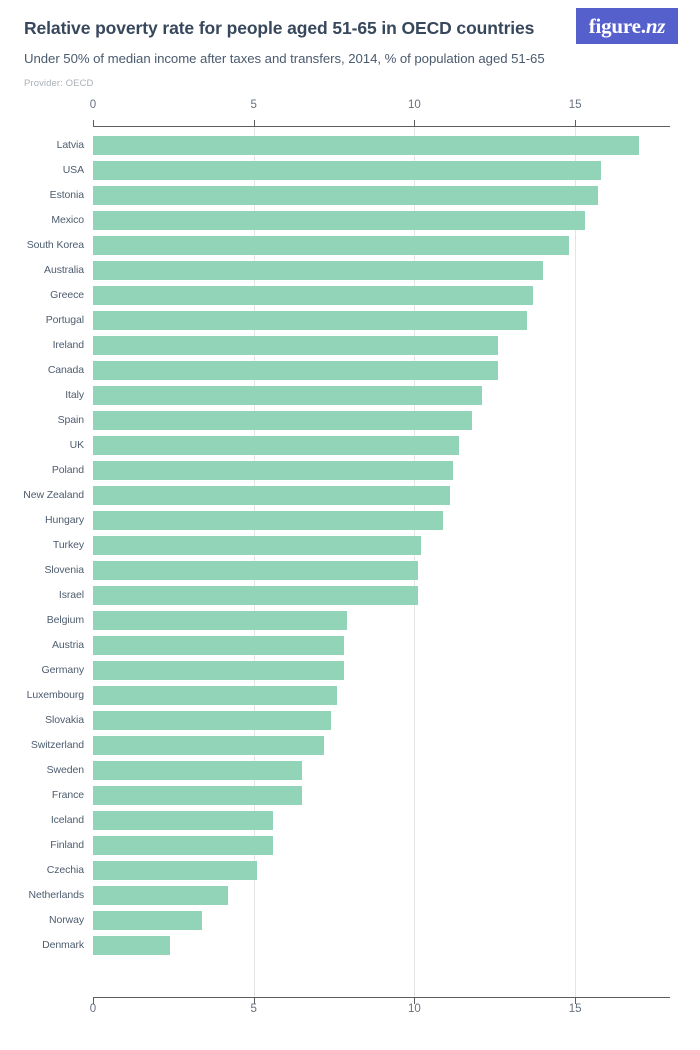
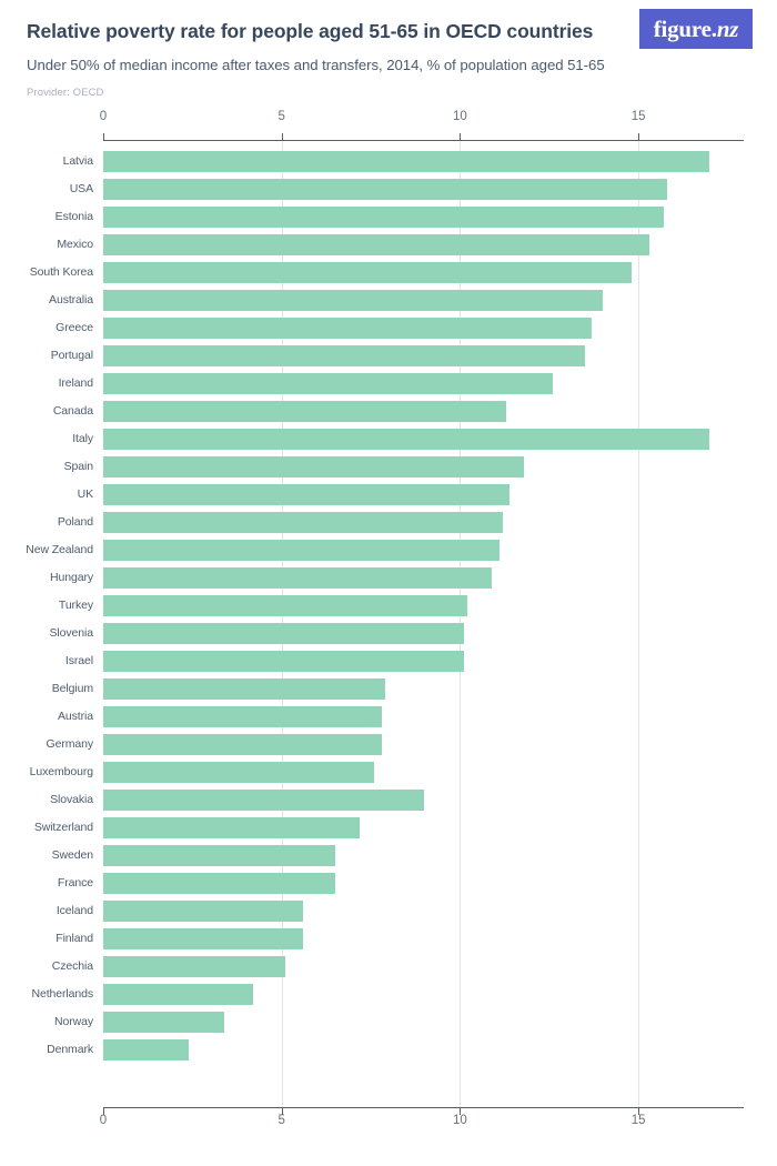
Canada: 12.6 -> 11.3
Italy: 12.1 -> 17.0
Slovakia: 7.4 -> 9.0
